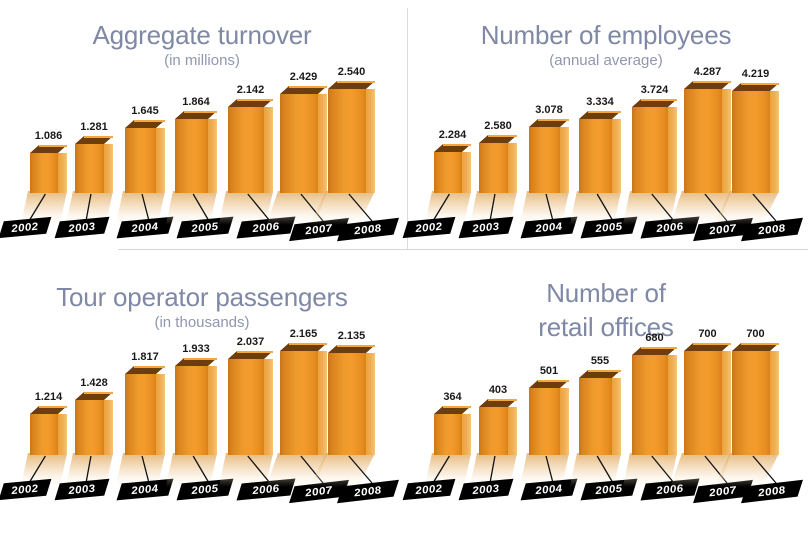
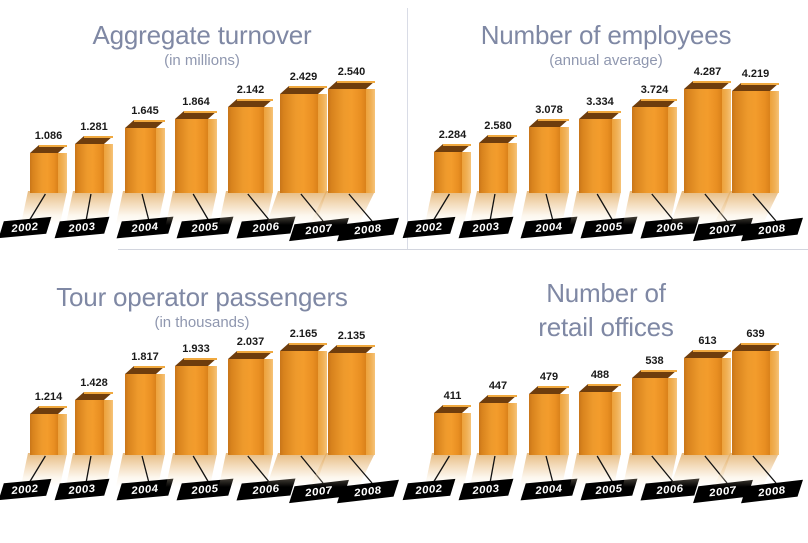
Number of retail offices/2002: 364 -> 411
Number of retail offices/2003: 403 -> 447
Number of retail offices/2004: 501 -> 479
Number of retail offices/2005: 555 -> 488
Number of retail offices/2006: 680 -> 538
Number of retail offices/2007: 700 -> 613
Number of retail offices/2008: 700 -> 639
